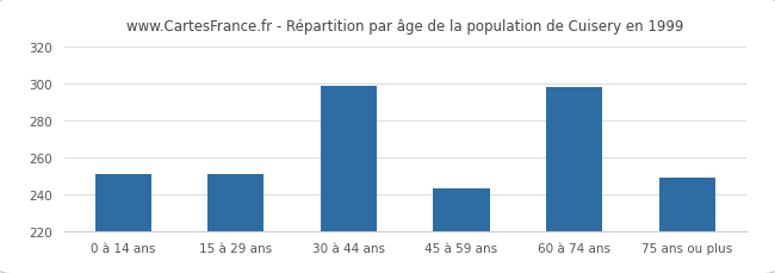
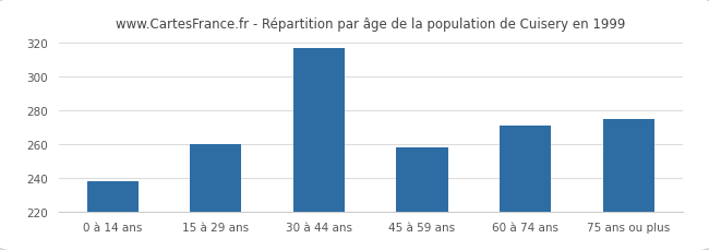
0 à 14 ans: 251 -> 238
15 à 29 ans: 251 -> 260
30 à 44 ans: 299 -> 317
45 à 59 ans: 243 -> 258
60 à 74 ans: 298 -> 271
75 ans ou plus: 249 -> 275
